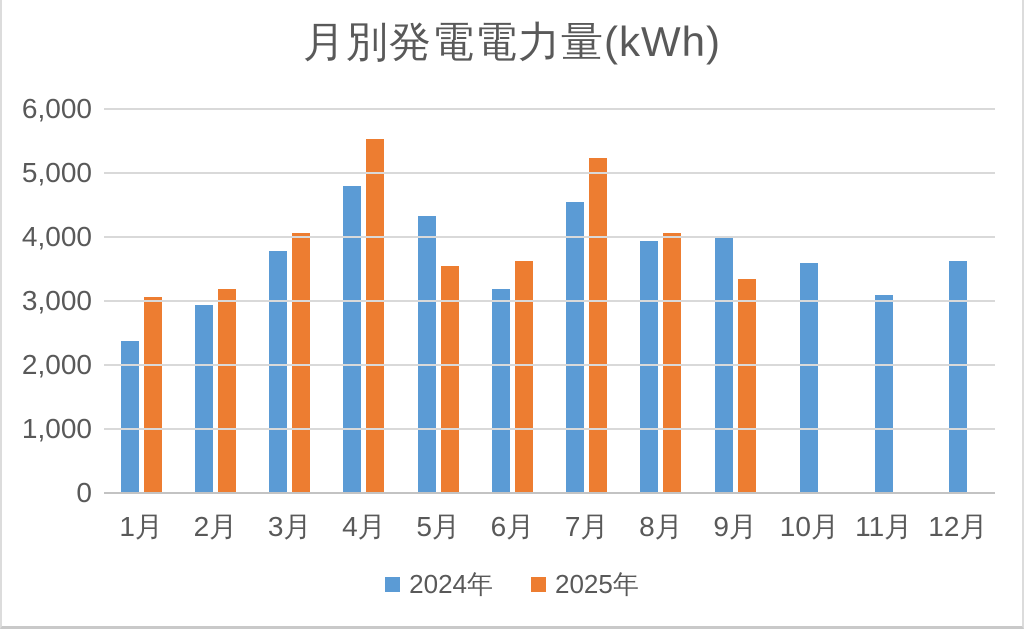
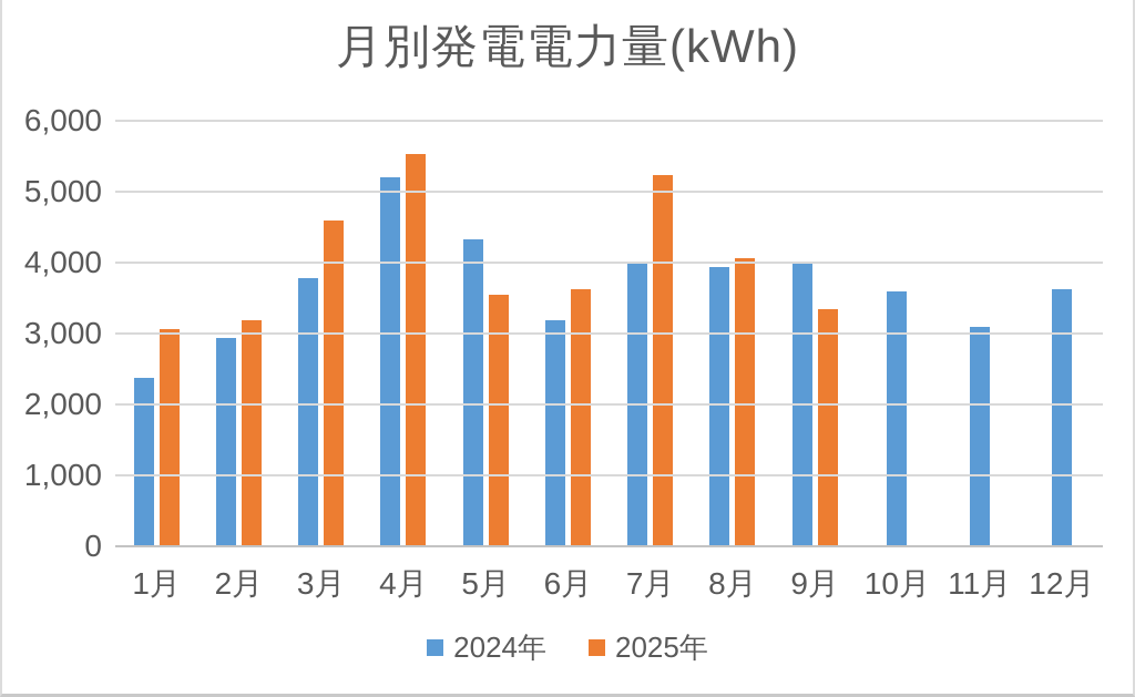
2025年/3月: 4100 -> 4600
2024年/4月: 4800 -> 5200
2024年/7月: 4600 -> 4000
